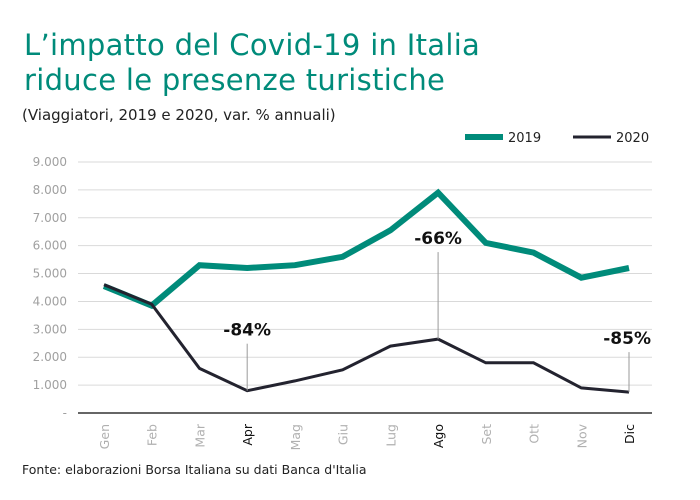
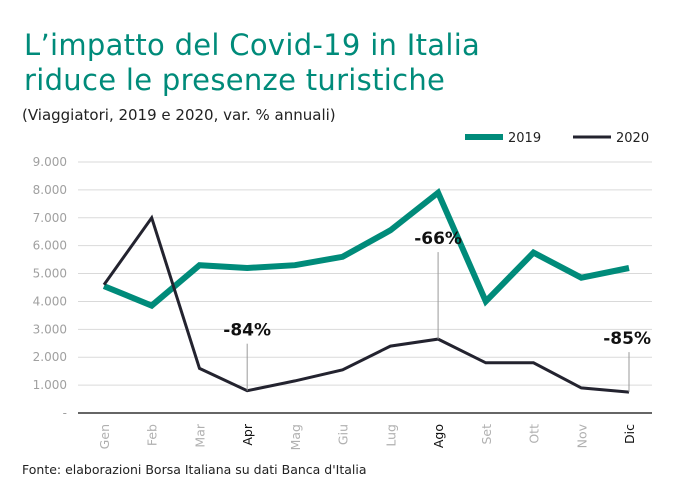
2020/Feb: 3900 -> 7000
2019/Set: 6100 -> 4000
